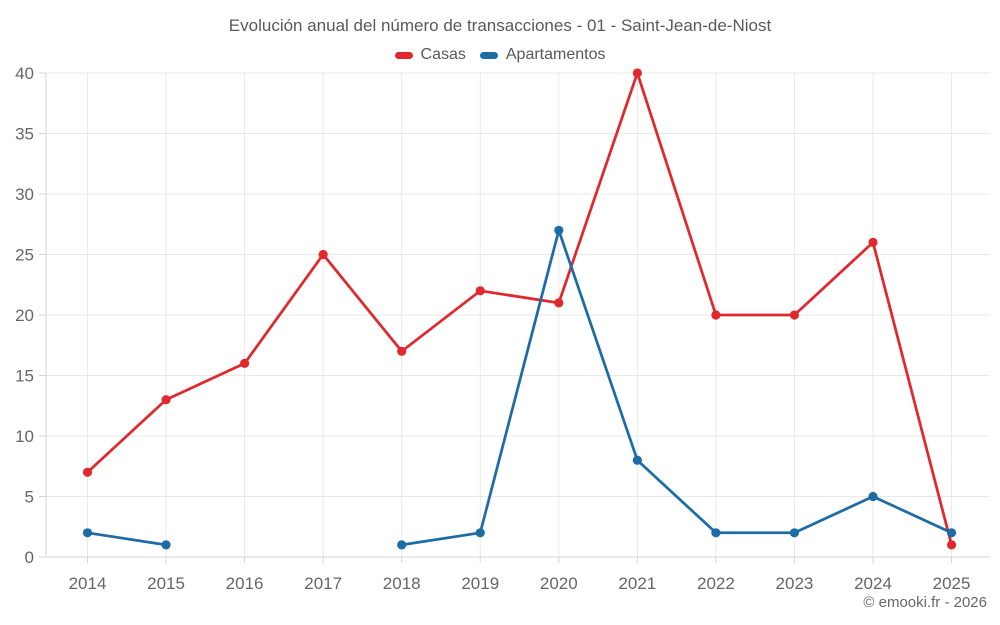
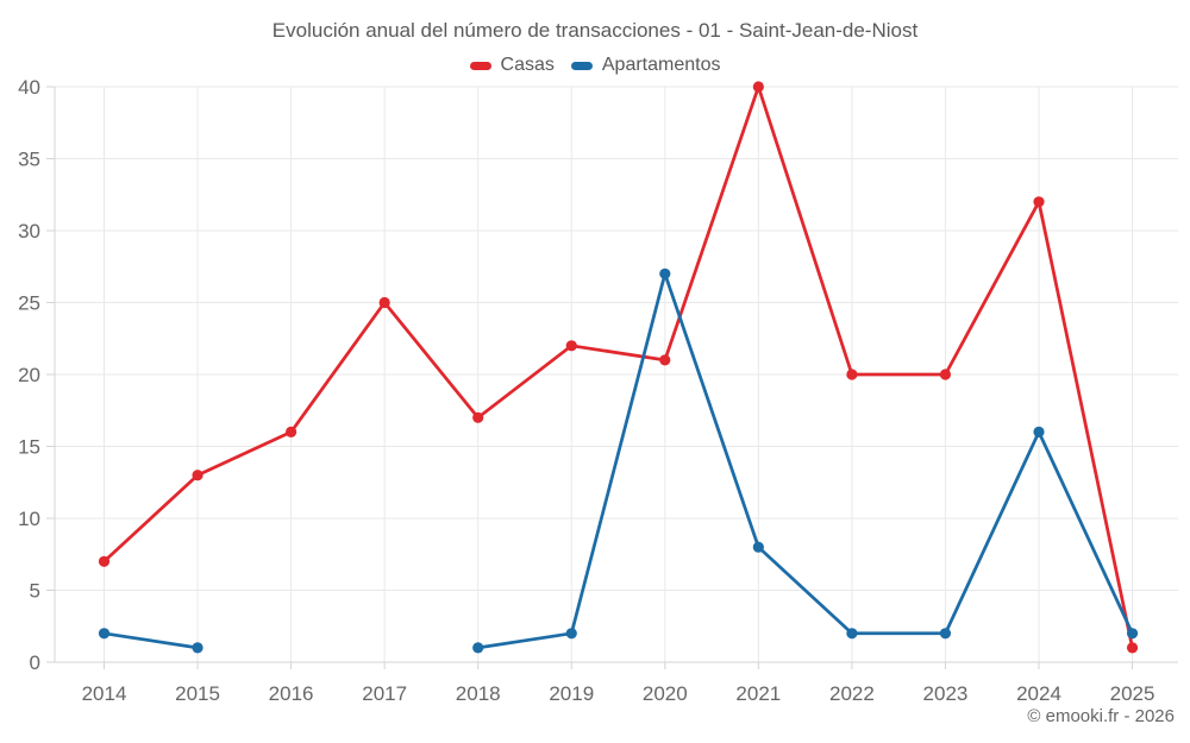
Casas/2024: 26 -> 32
Apartamentos/2024: 5 -> 16
